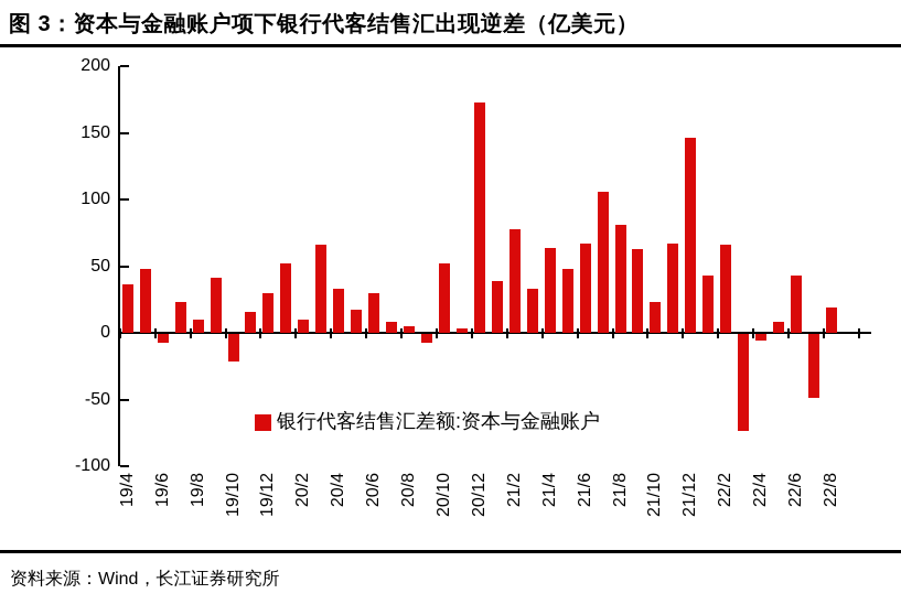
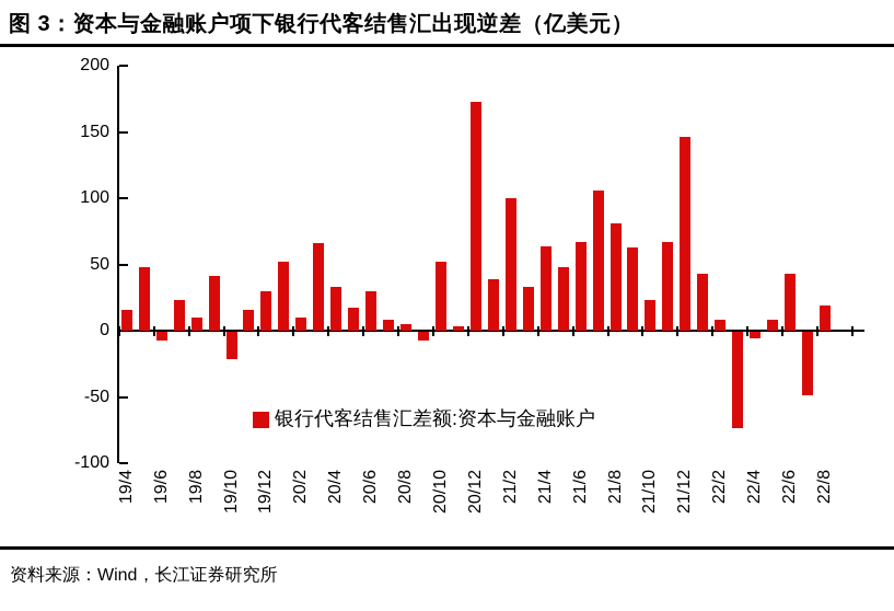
19/4: 36 -> 16
21/2: 78 -> 100
22/2: 66 -> 8
